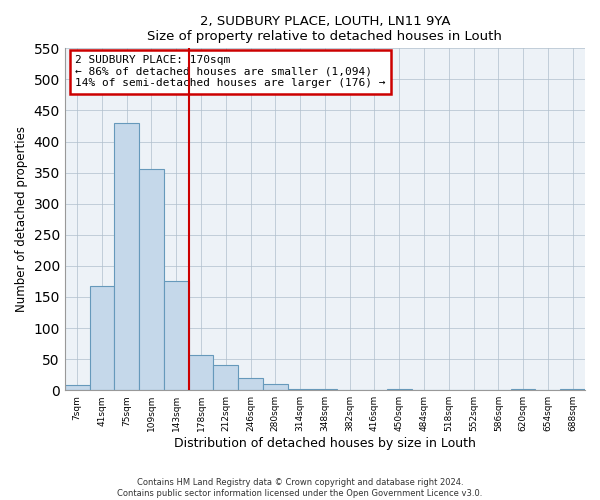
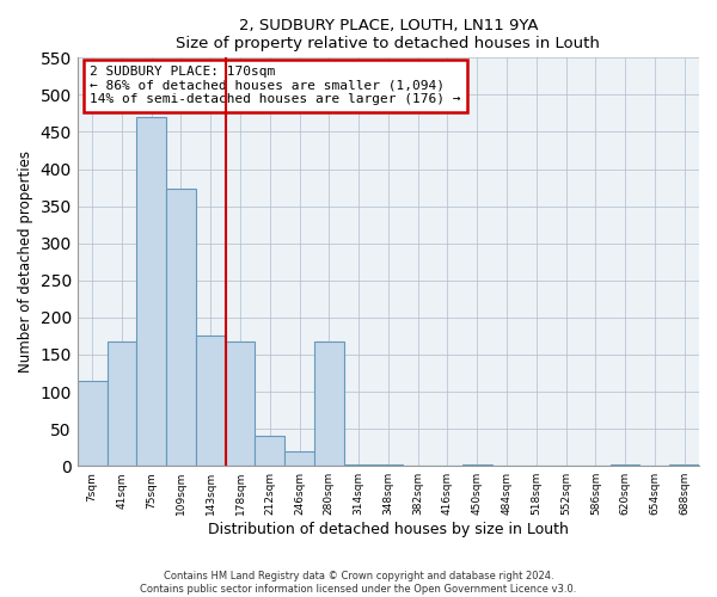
7sqm: 8 -> 114
75sqm: 430 -> 470
109sqm: 356 -> 374
178sqm: 57 -> 168
280sqm: 10 -> 168
